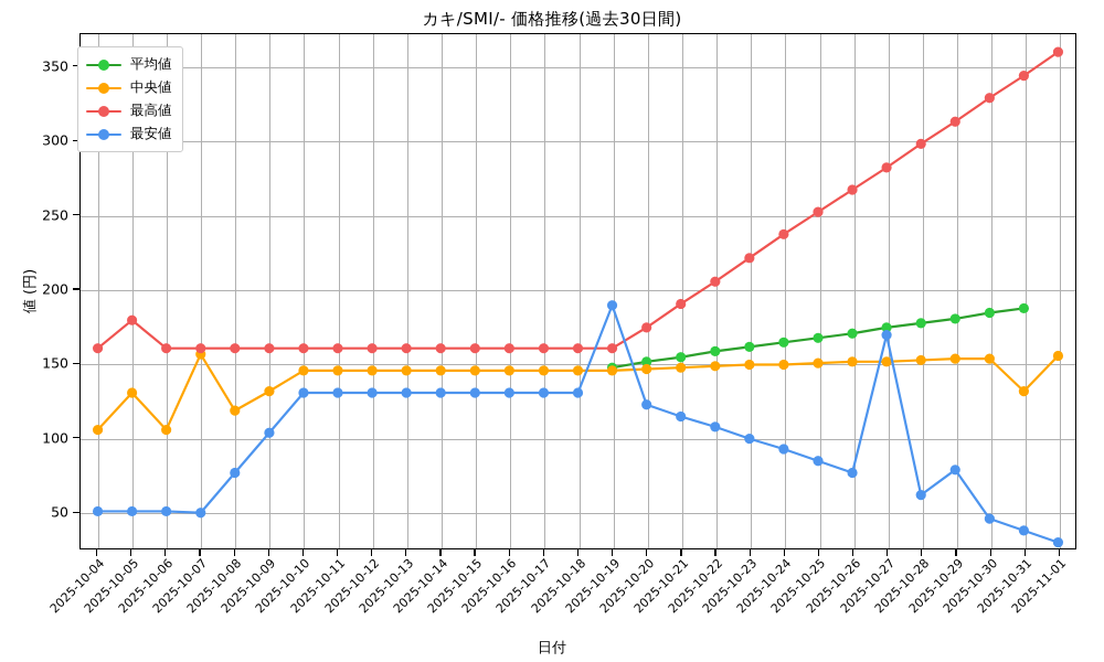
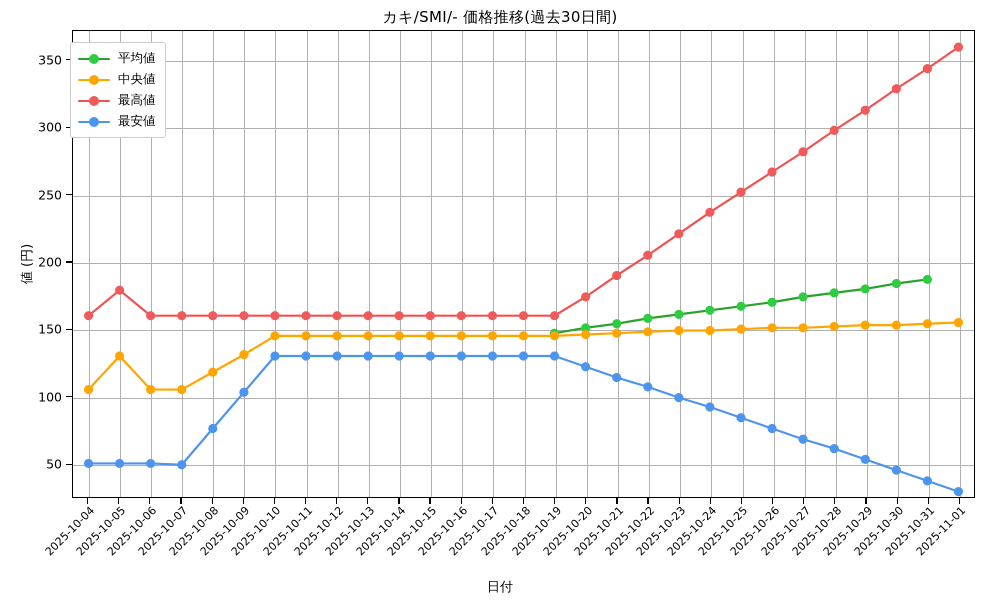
中央値/2025-10-07: 156 -> 105
最安値/2025-10-19: 189 -> 130
最安値/2025-10-27: 169 -> 68
最安値/2025-10-29: 78 -> 53
中央値/2025-10-31: 131 -> 154
